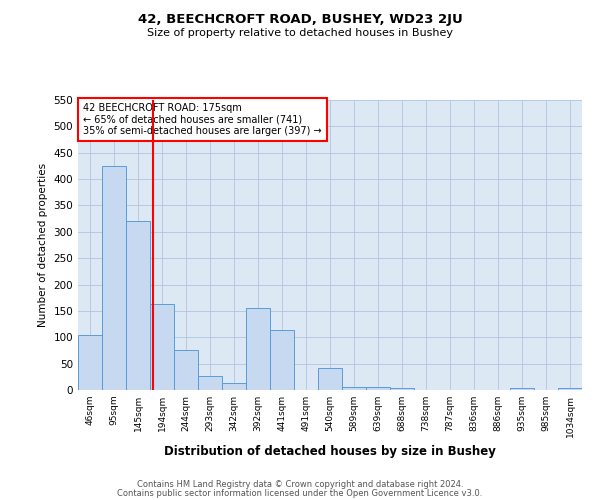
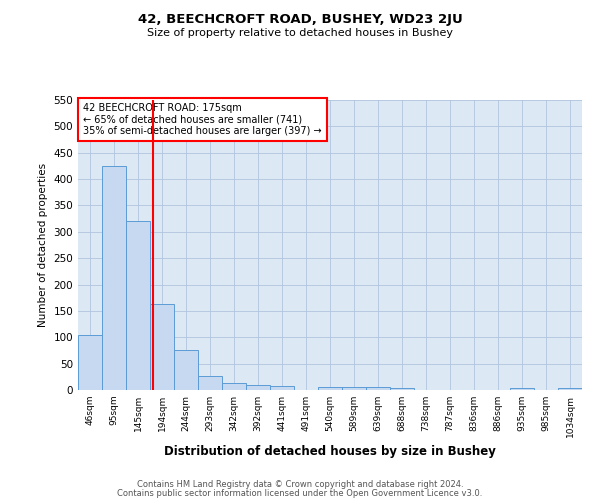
392sqm: 156 -> 10
441sqm: 114 -> 8
540sqm: 42 -> 5
